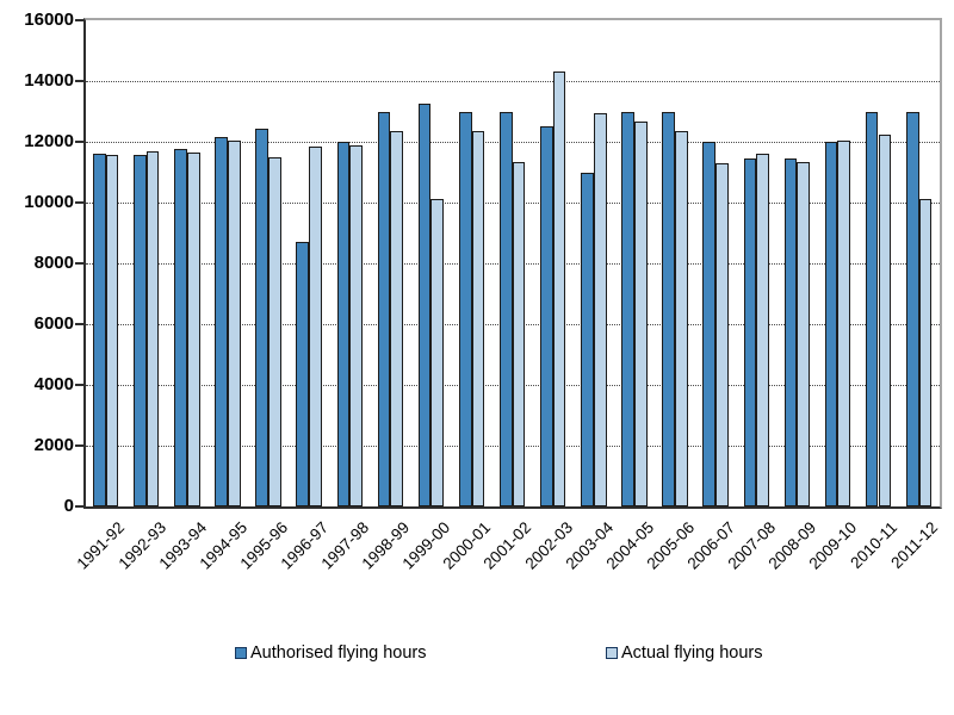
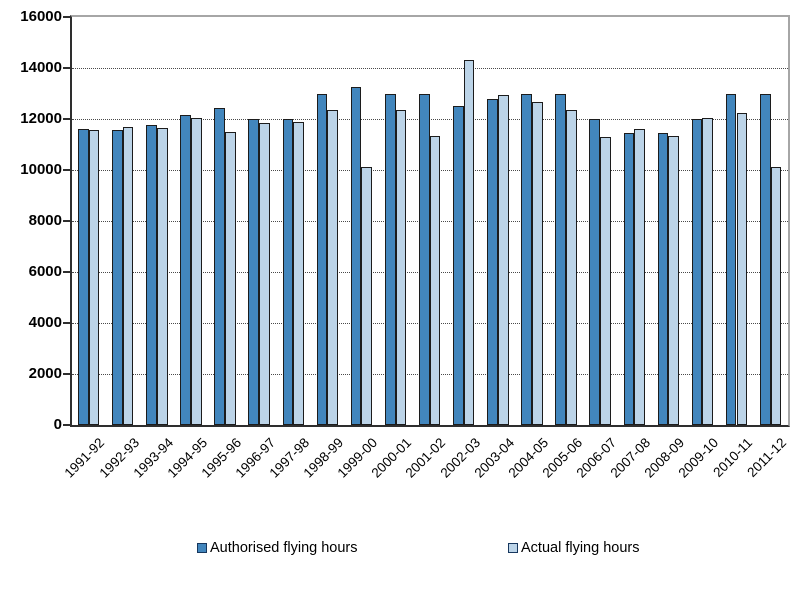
Authorised flying hours/1996-97: 8700 -> 12000
Authorised flying hours/2003-04: 11000 -> 12800
